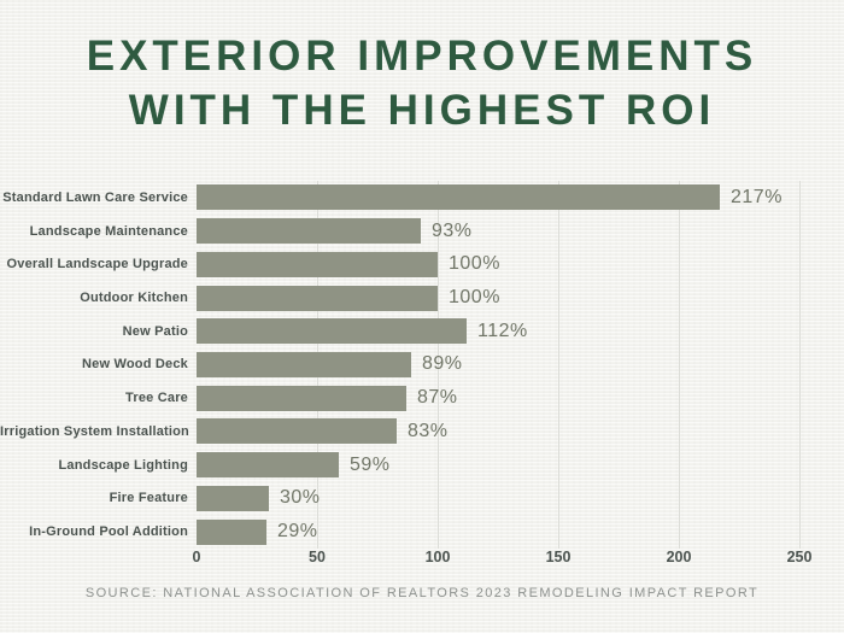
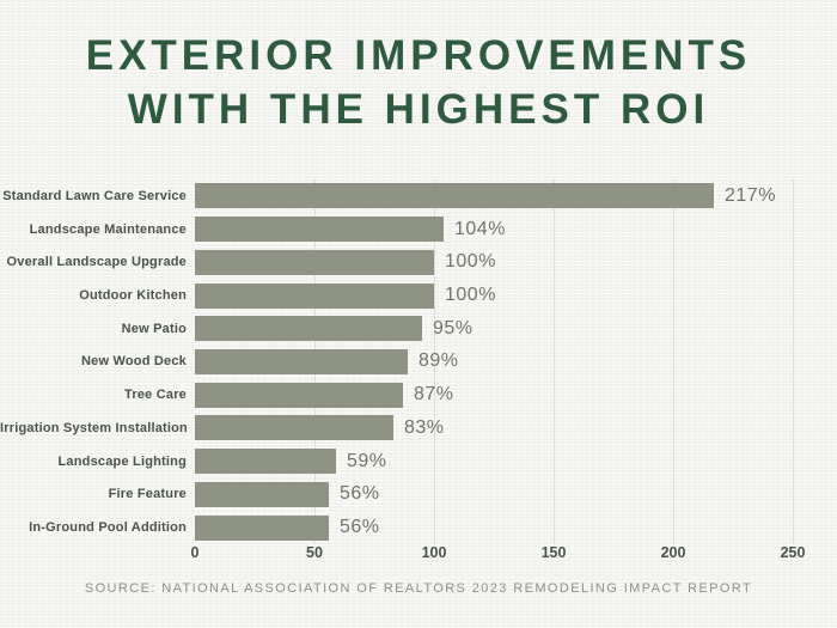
Landscape Maintenance: 93% -> 104%
New Patio: 112% -> 95%
Fire Feature: 30% -> 56%
In-Ground Pool Addition: 29% -> 56%
